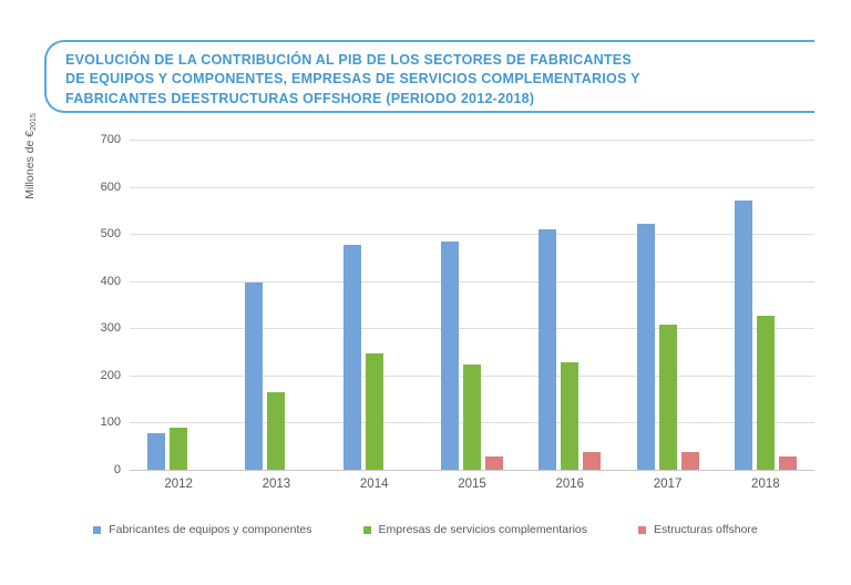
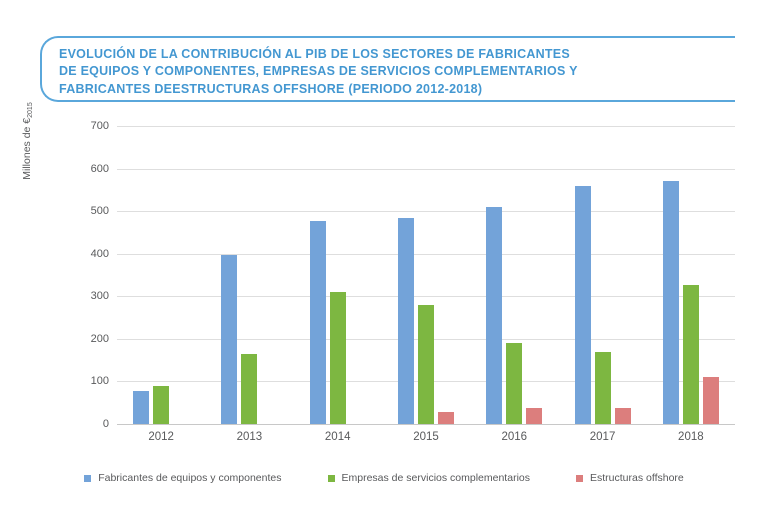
Empresas de servicios complementarios/2014: 250 -> 310
Empresas de servicios complementarios/2015: 220 -> 280
Empresas de servicios complementarios/2016: 230 -> 190
Fabricantes de equipos y componentes/2017: 520 -> 560
Empresas de servicios complementarios/2017: 310 -> 170
Estructuras offshore/2018: 30 -> 110
